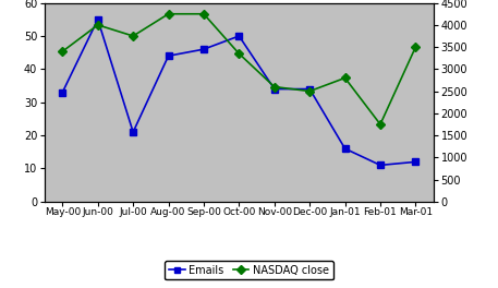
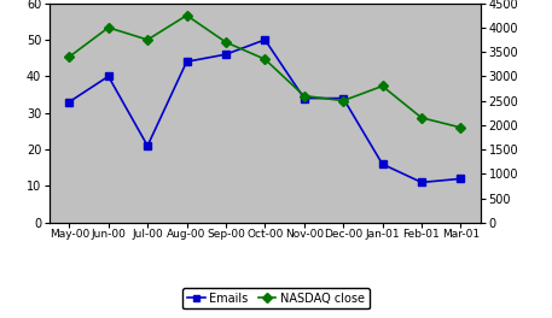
Emails/Jun-00: 55 -> 40
NASDAQ close/Sep-00: 4250 -> 3700
NASDAQ close/Feb-01: 1750 -> 2150
NASDAQ close/Mar-01: 3500 -> 1950
